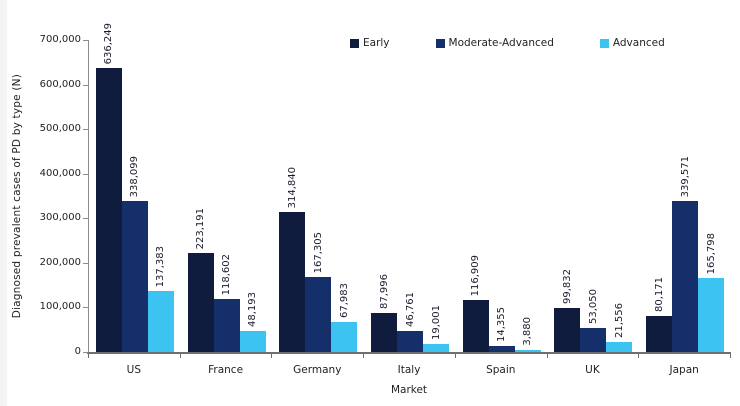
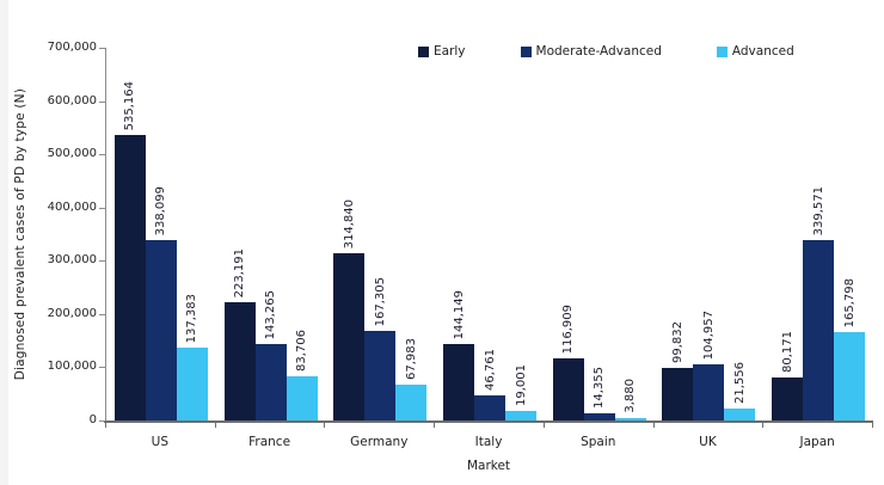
Early/US: 636,249 -> 535,164
Moderate-Advanced/France: 118,602 -> 143,265
Advanced/France: 48,193 -> 83,706
Early/Italy: 87,996 -> 144,149
Moderate-Advanced/UK: 53,050 -> 104,957
